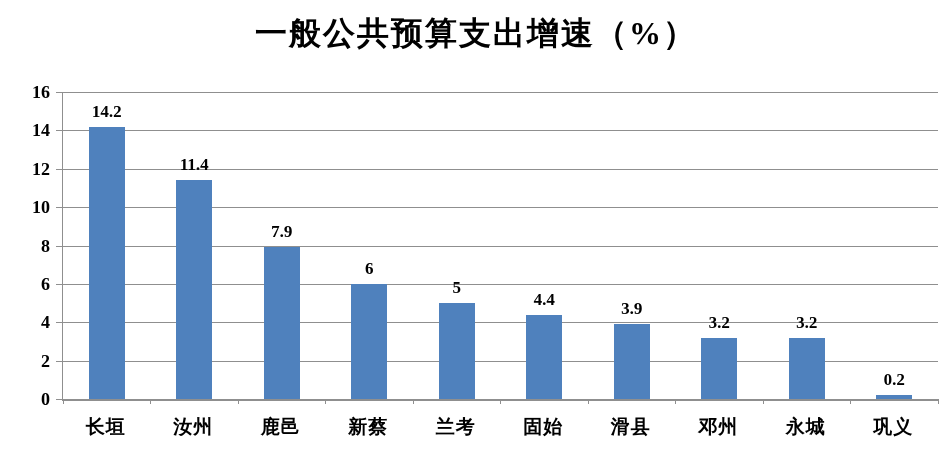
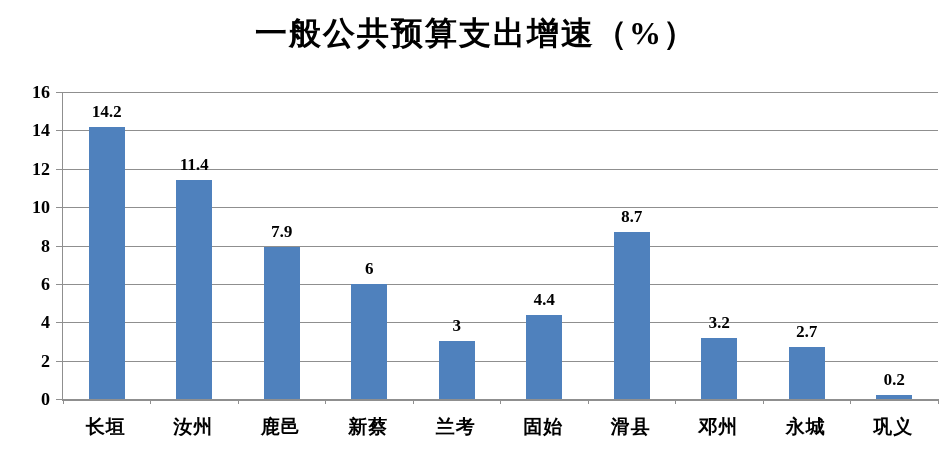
兰考: 5 -> 3
滑县: 3.9 -> 8.7
永城: 3.2 -> 2.7
